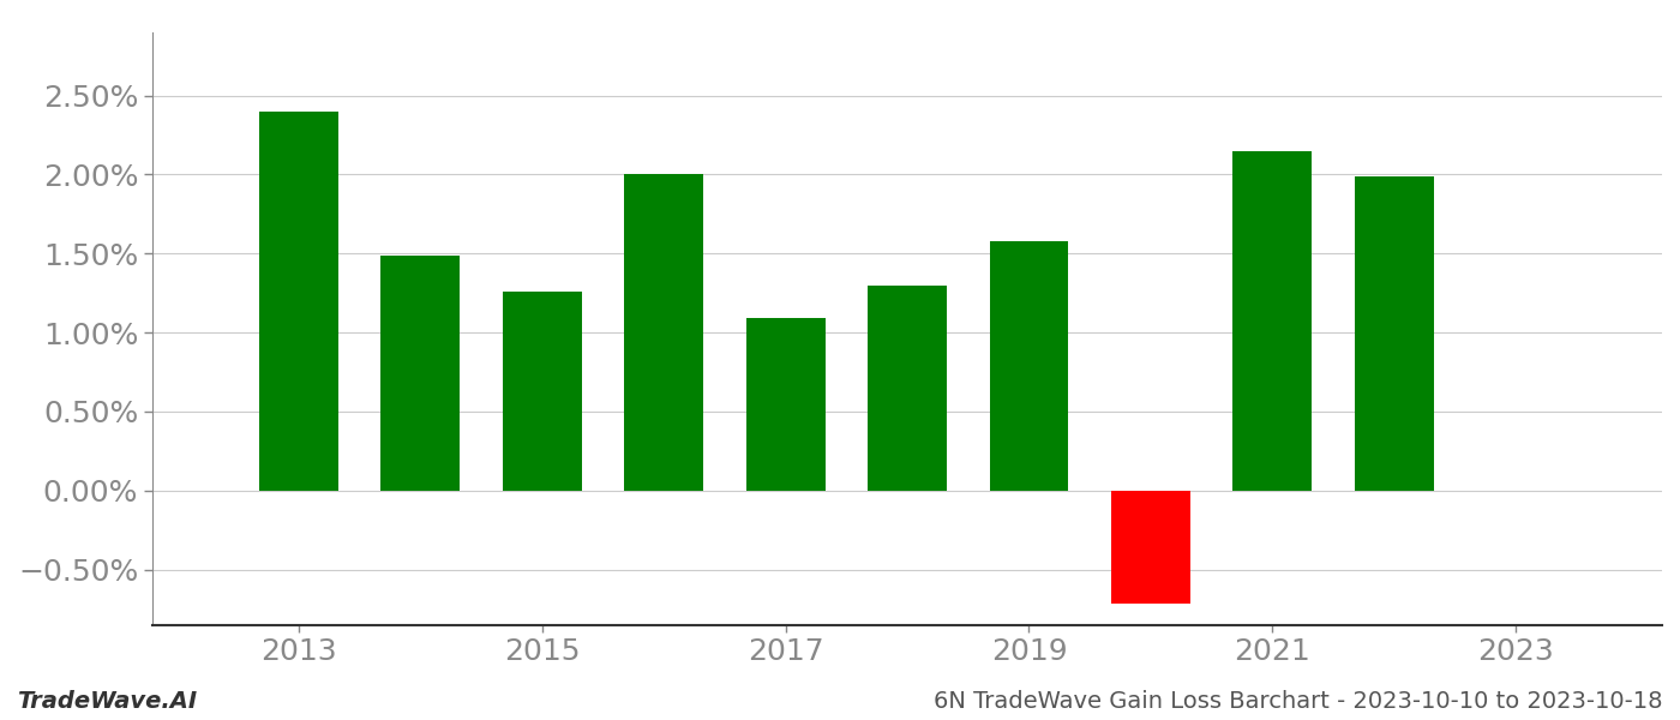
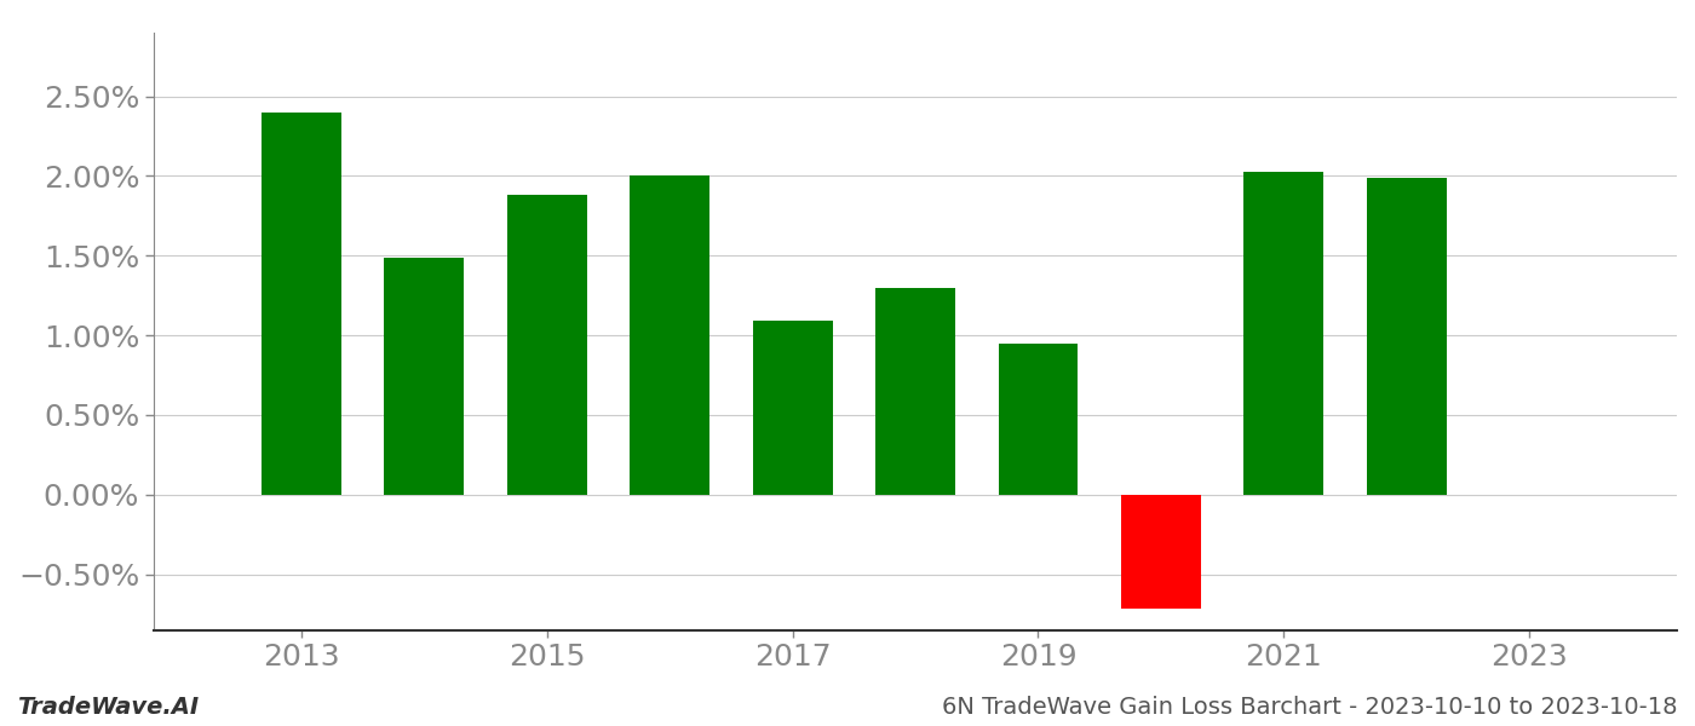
2015: 1.26% -> 1.88%
2019: 1.58% -> 0.95%
2021: 2.15% -> 2.03%
